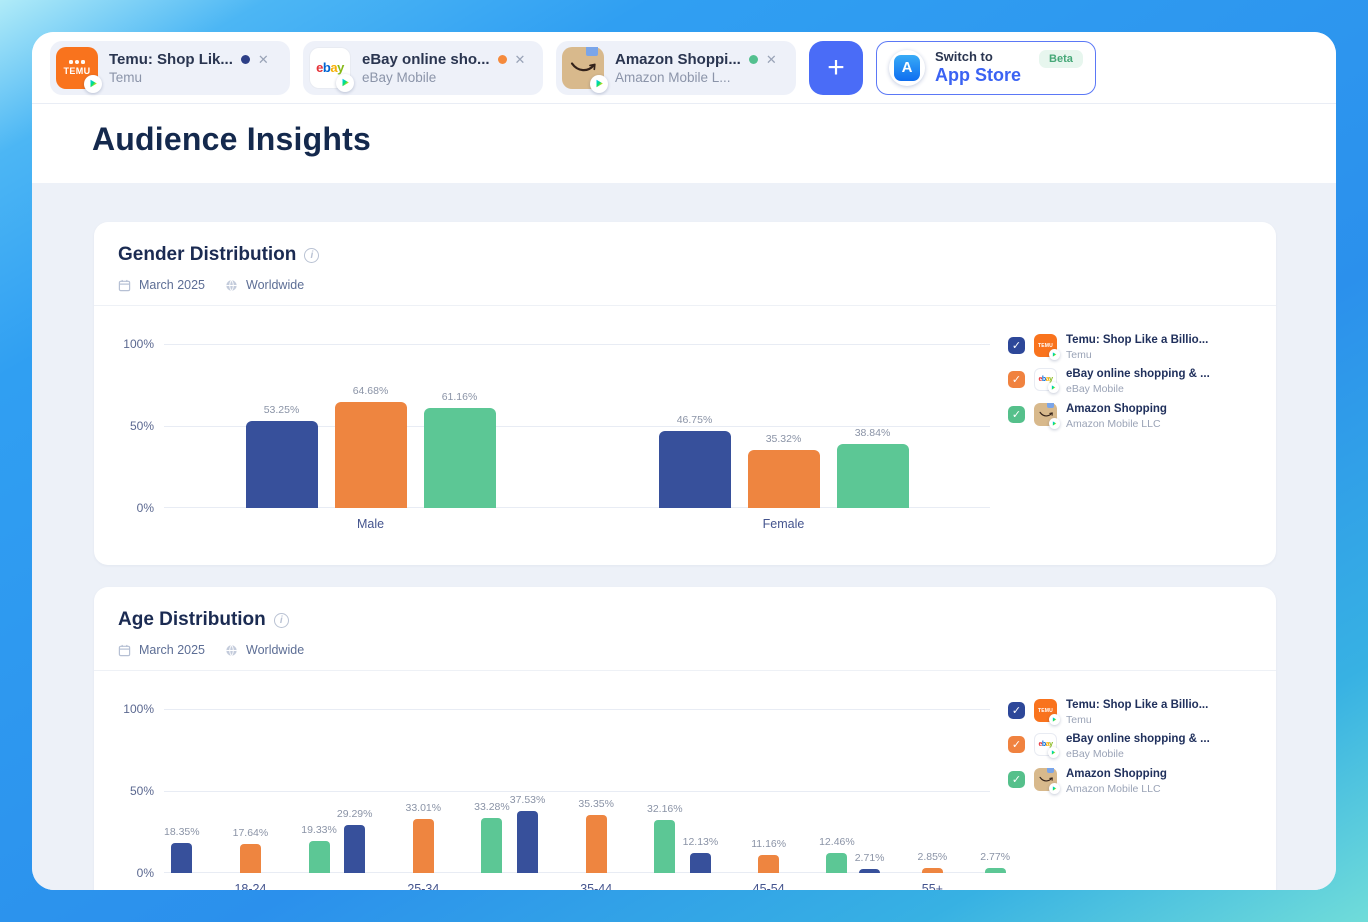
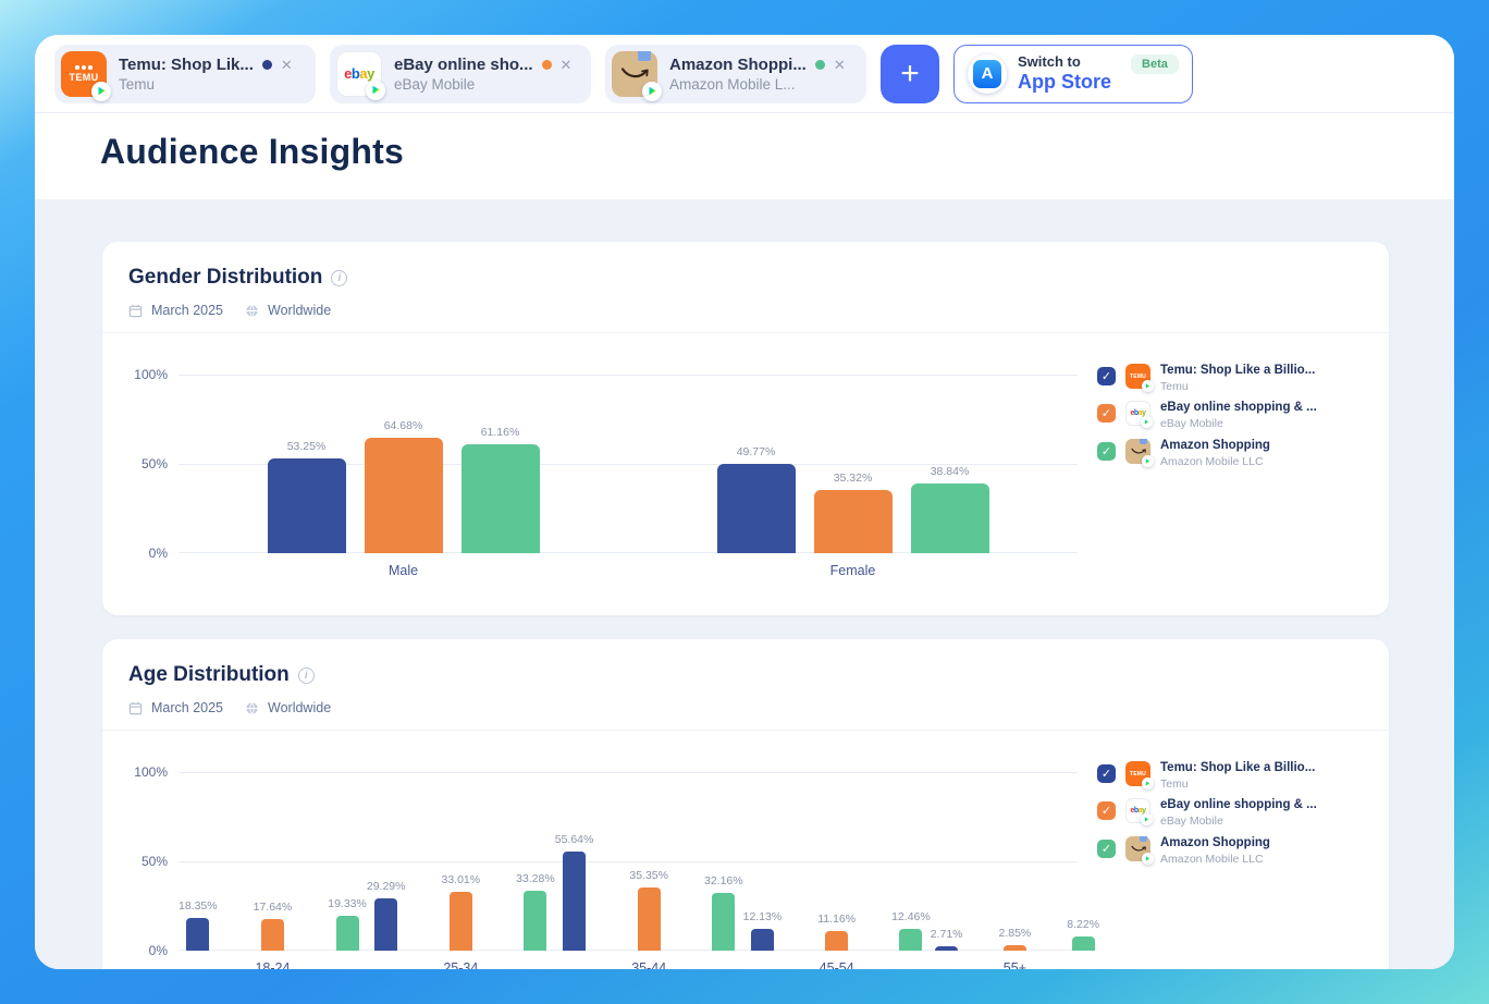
Gender Distribution/Temu: Shop Like a Billio.../Female: 46.75% -> 49.77%
Age Distribution/Temu: Shop Like a Billio.../35-44: 37.53% -> 55.64%
Age Distribution/Amazon Shopping/55+: 2.77% -> 8.22%
